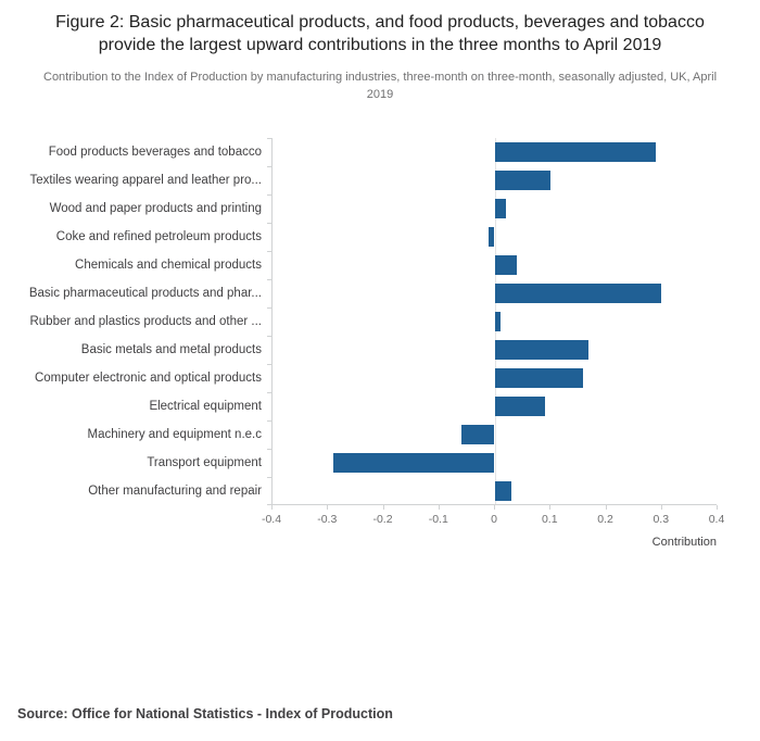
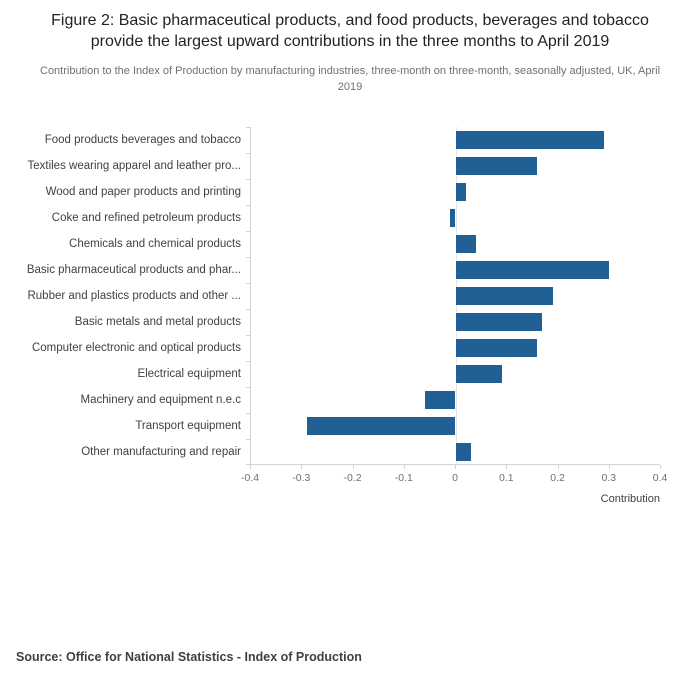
Textiles wearing apparel and leather pro...: 0.10 -> 0.16
Rubber and plastics products and other ...: 0.01 -> 0.19
